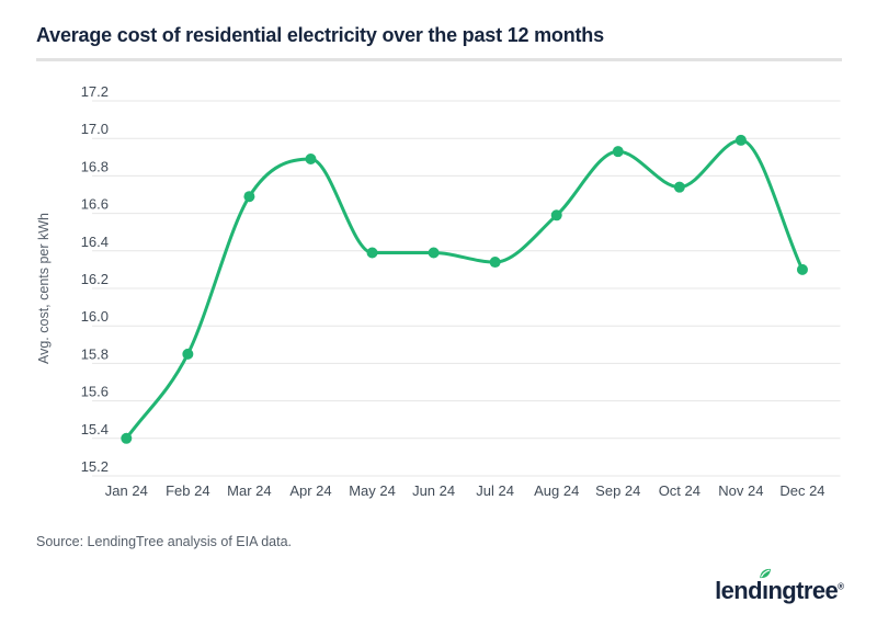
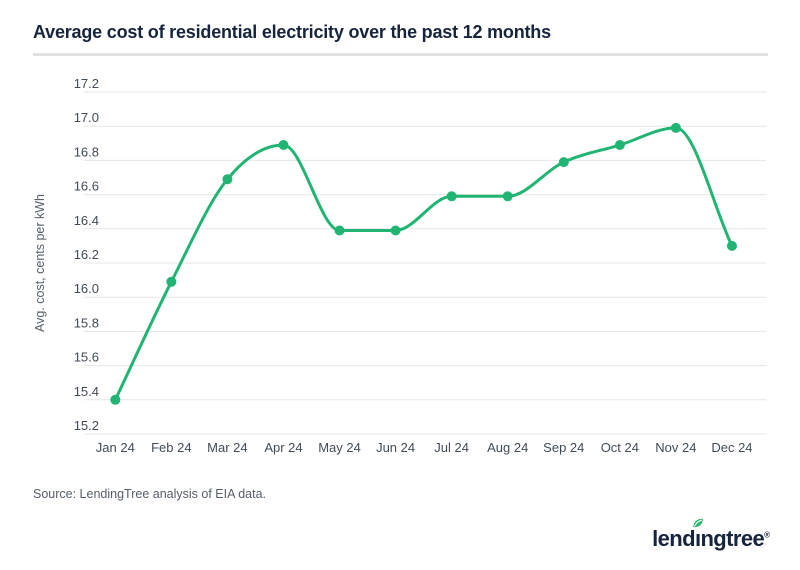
Feb 24: 15.85 -> 16.09
Jul 24: 16.34 -> 16.59
Sep 24: 16.93 -> 16.79
Oct 24: 16.74 -> 16.89
